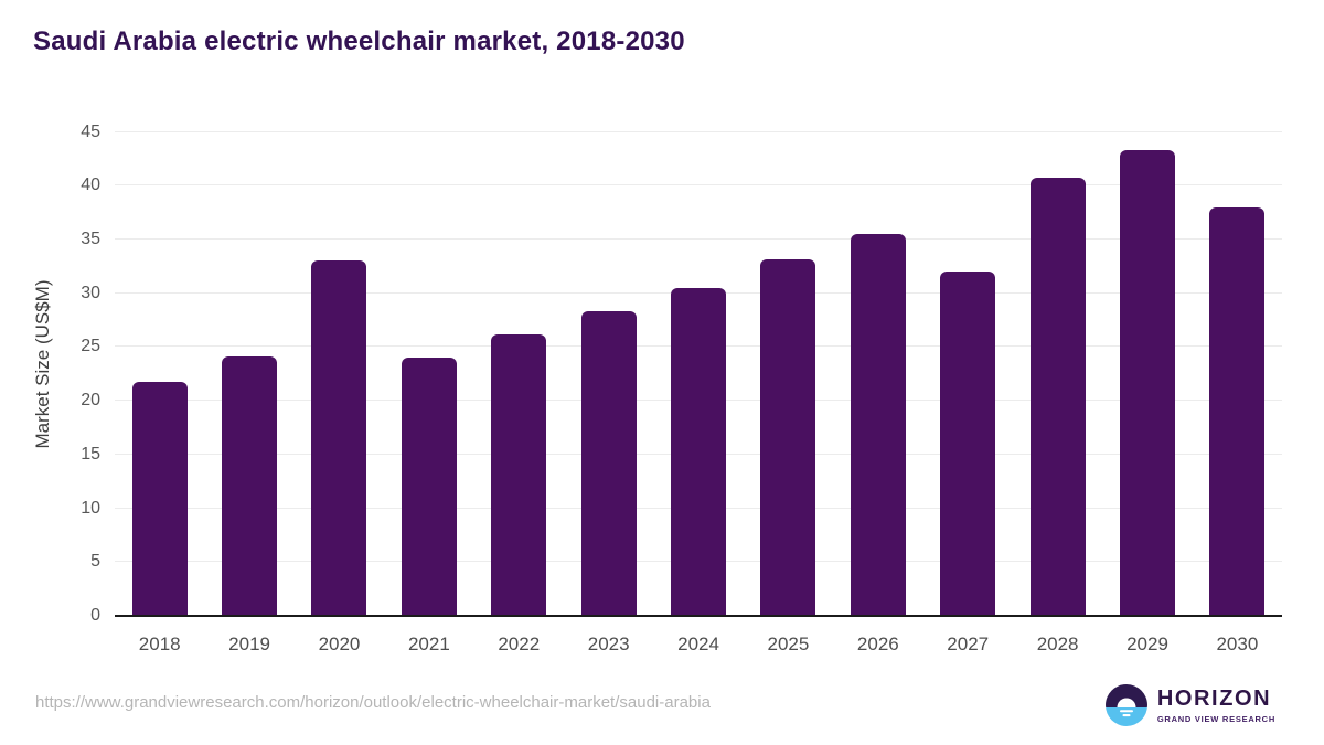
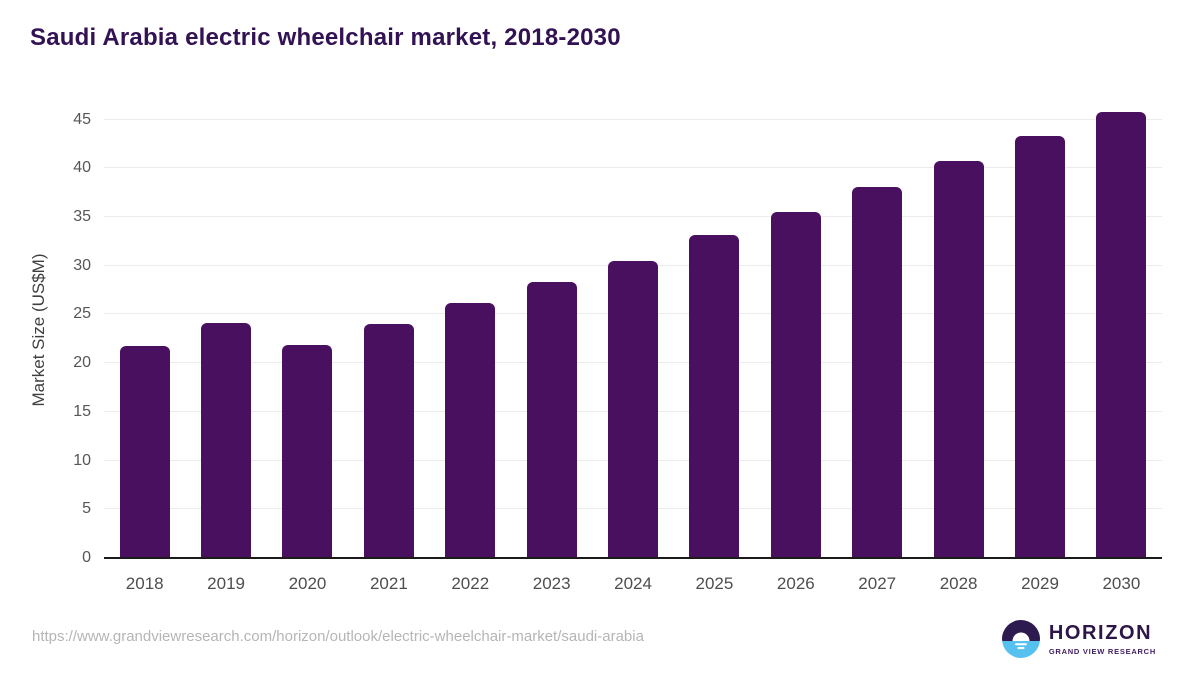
2020: 33 -> 22
2027: 32 -> 38
2030: 38 -> 46
